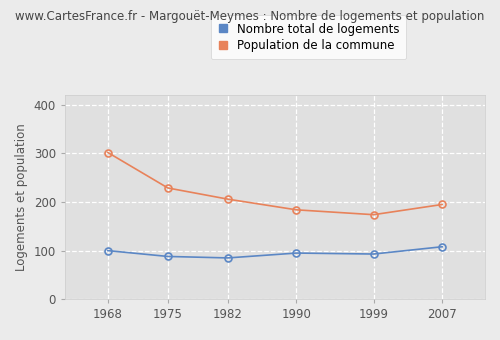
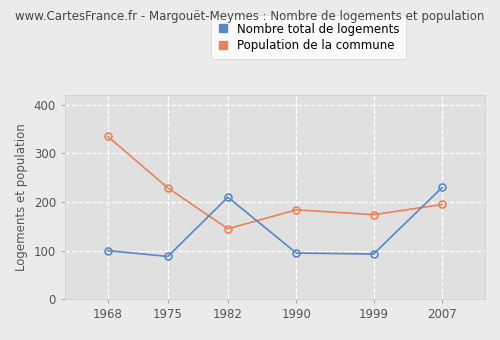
Population de la commune/1968: 302 -> 335
Nombre total de logements/1982: 85 -> 210
Population de la commune/1982: 206 -> 145
Nombre total de logements/2007: 108 -> 230
